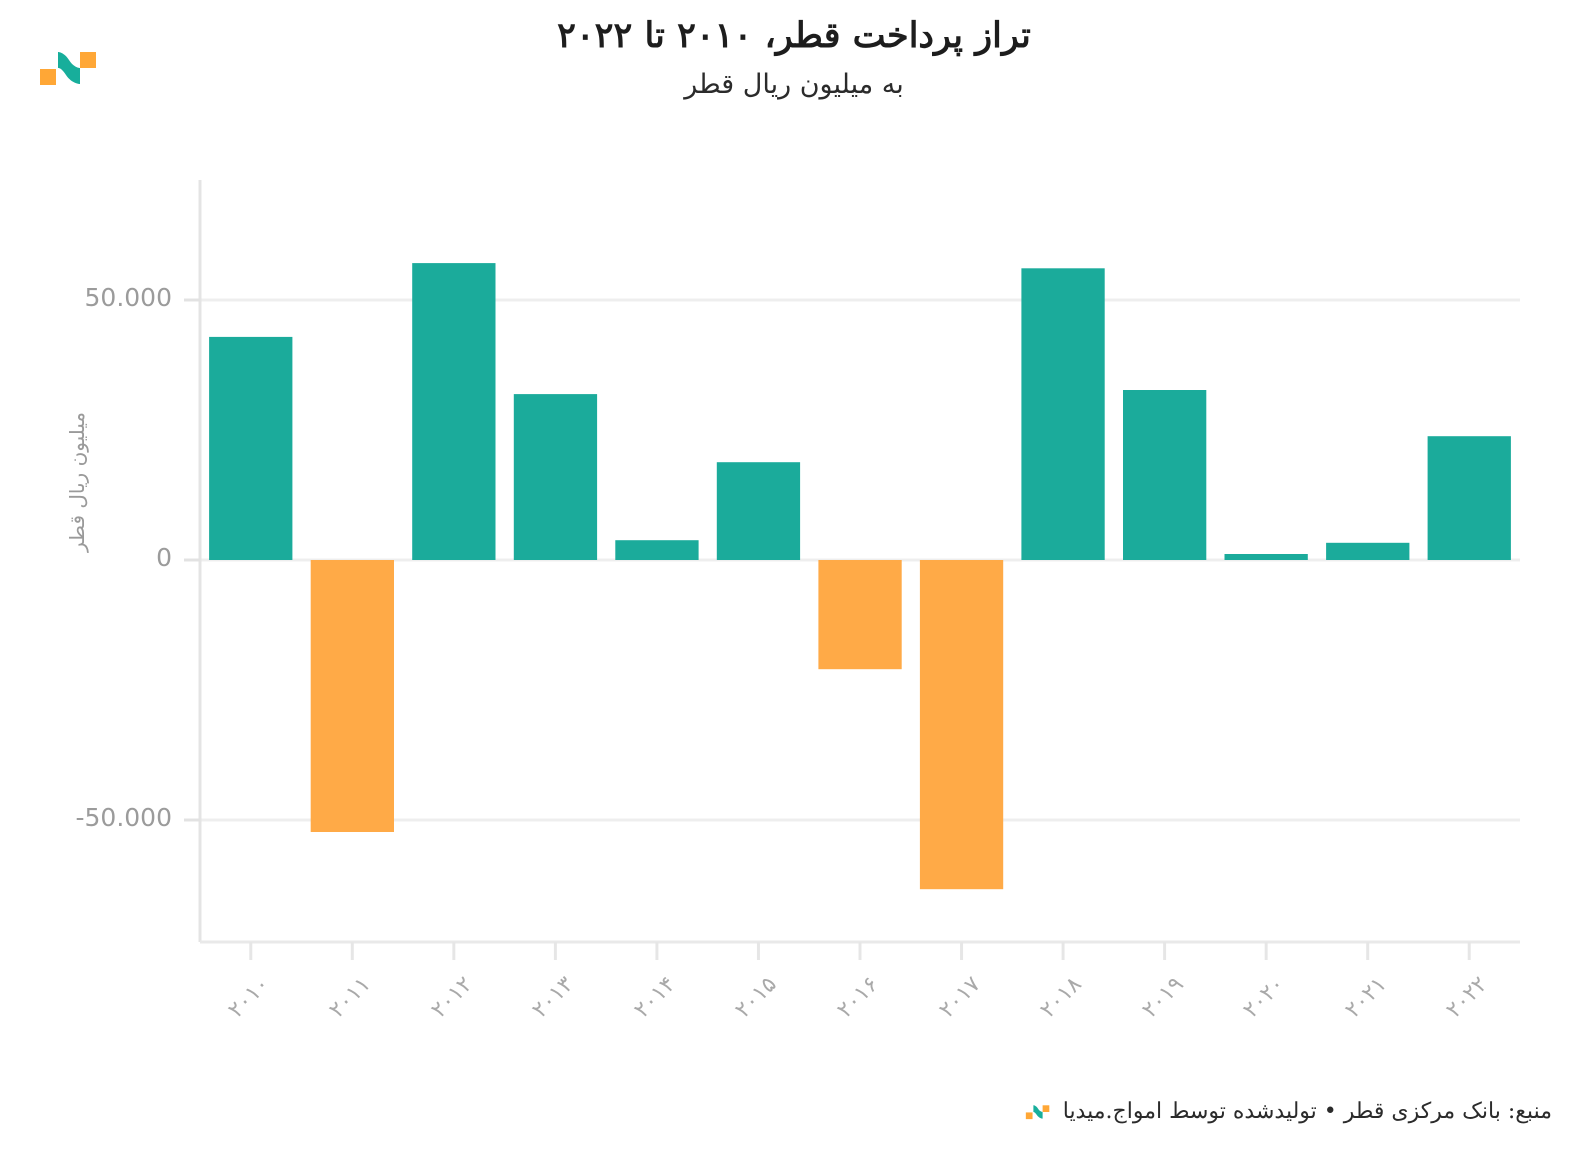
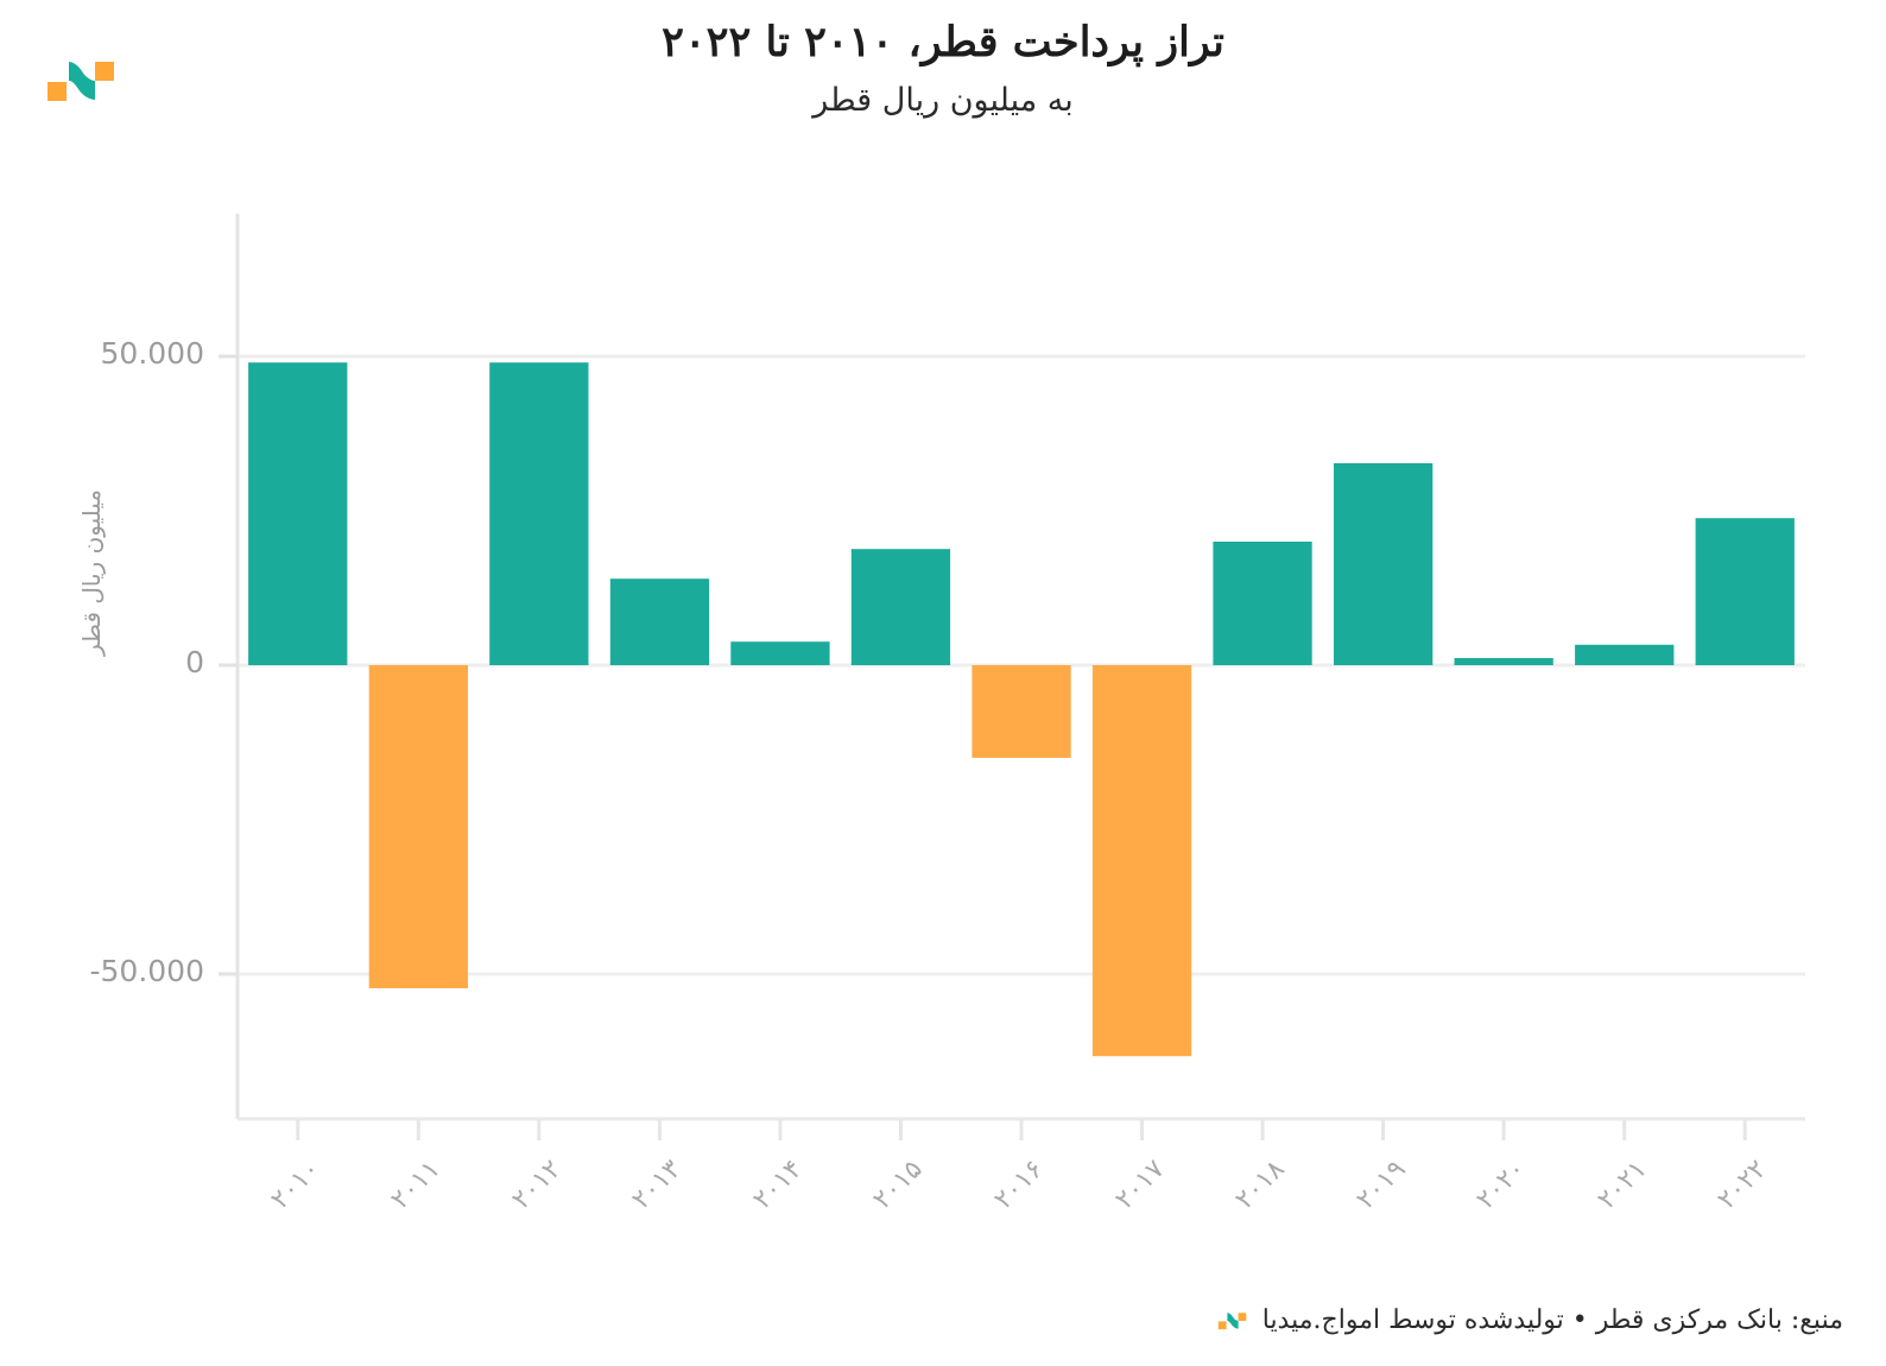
۲۰۱۰: 43000 -> 49000
۲۰۱۲: 57000 -> 49000
۲۰۱۳: 32000 -> 14000
۲۰۱۶: -21000 -> -15000
۲۰۱۸: 56000 -> 20000
